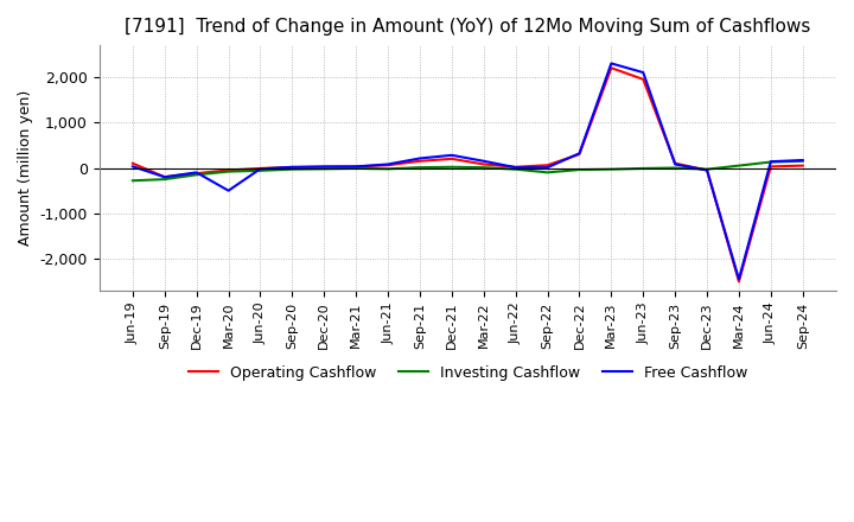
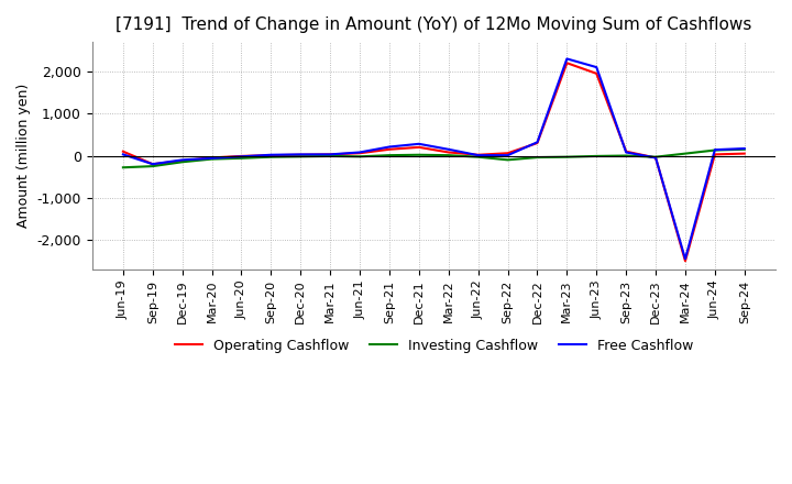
Free Cashflow/Mar-20: -500 -> -60
